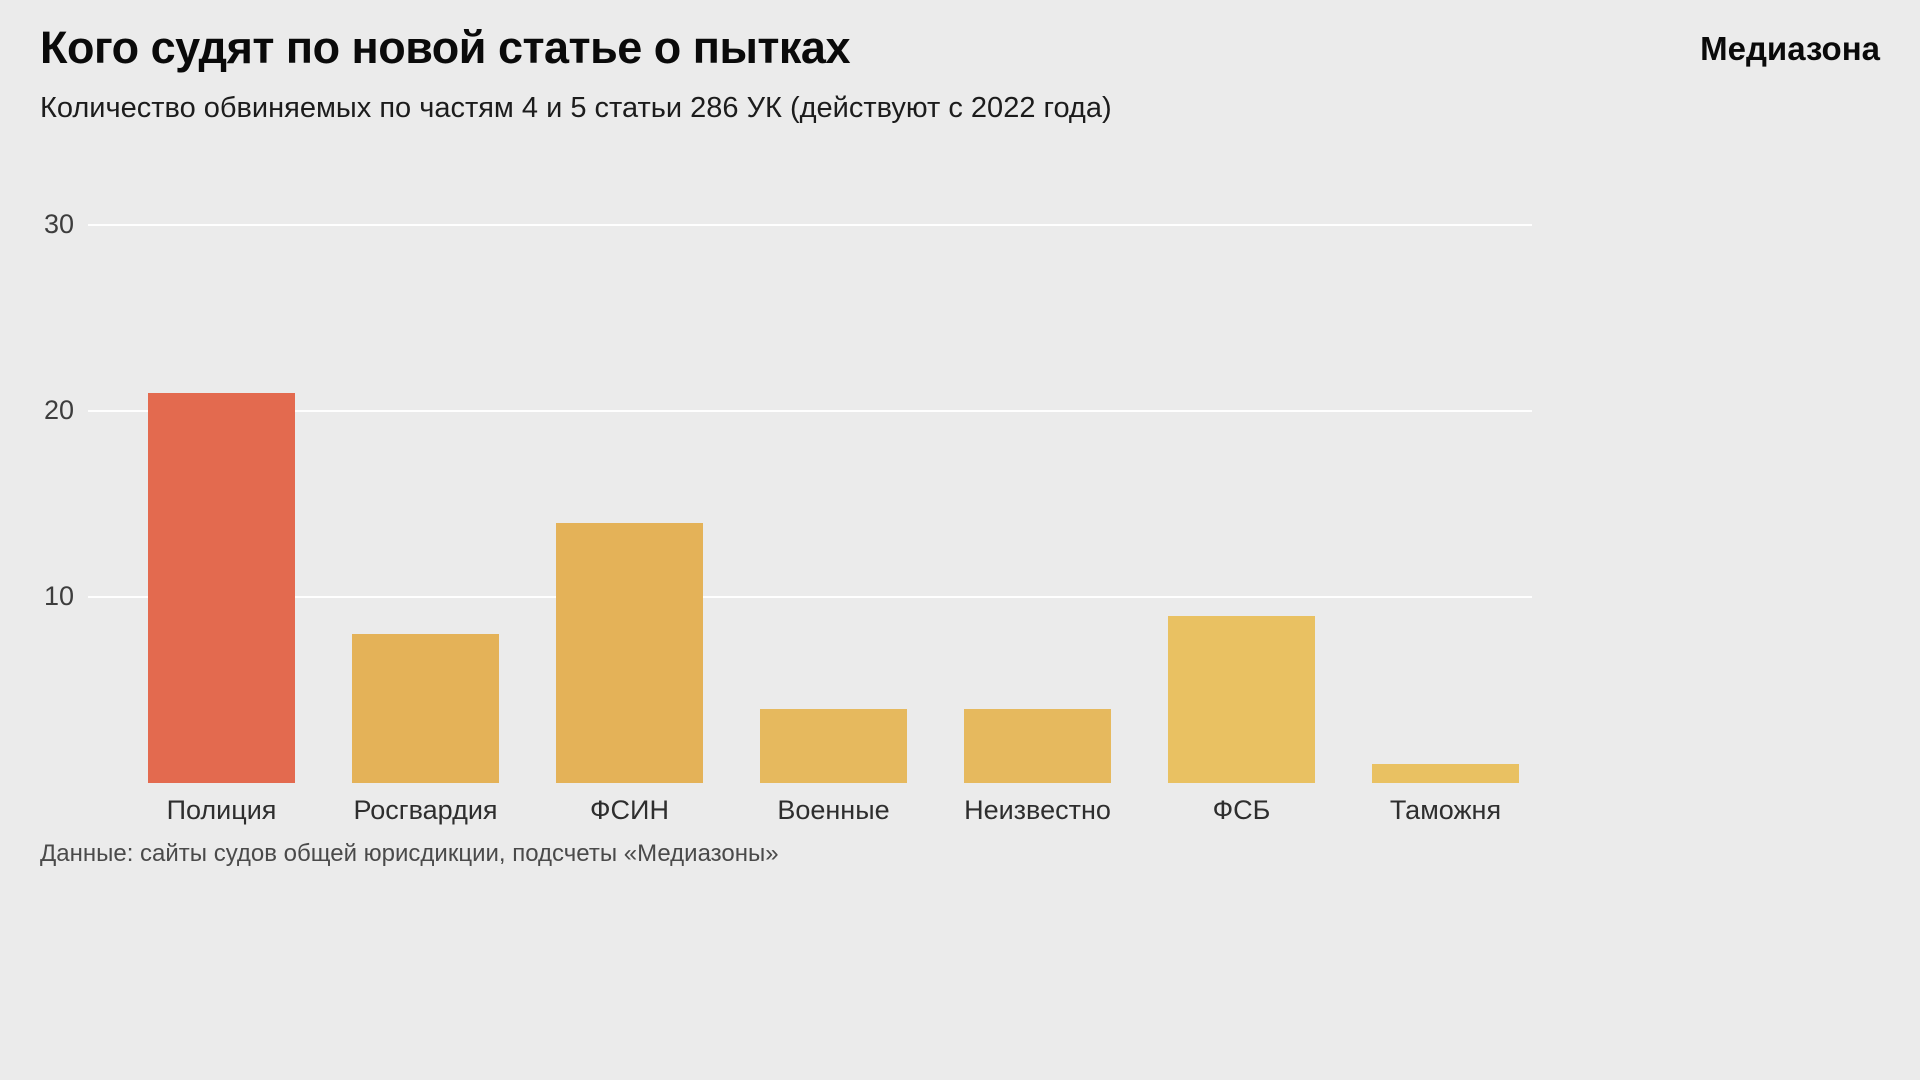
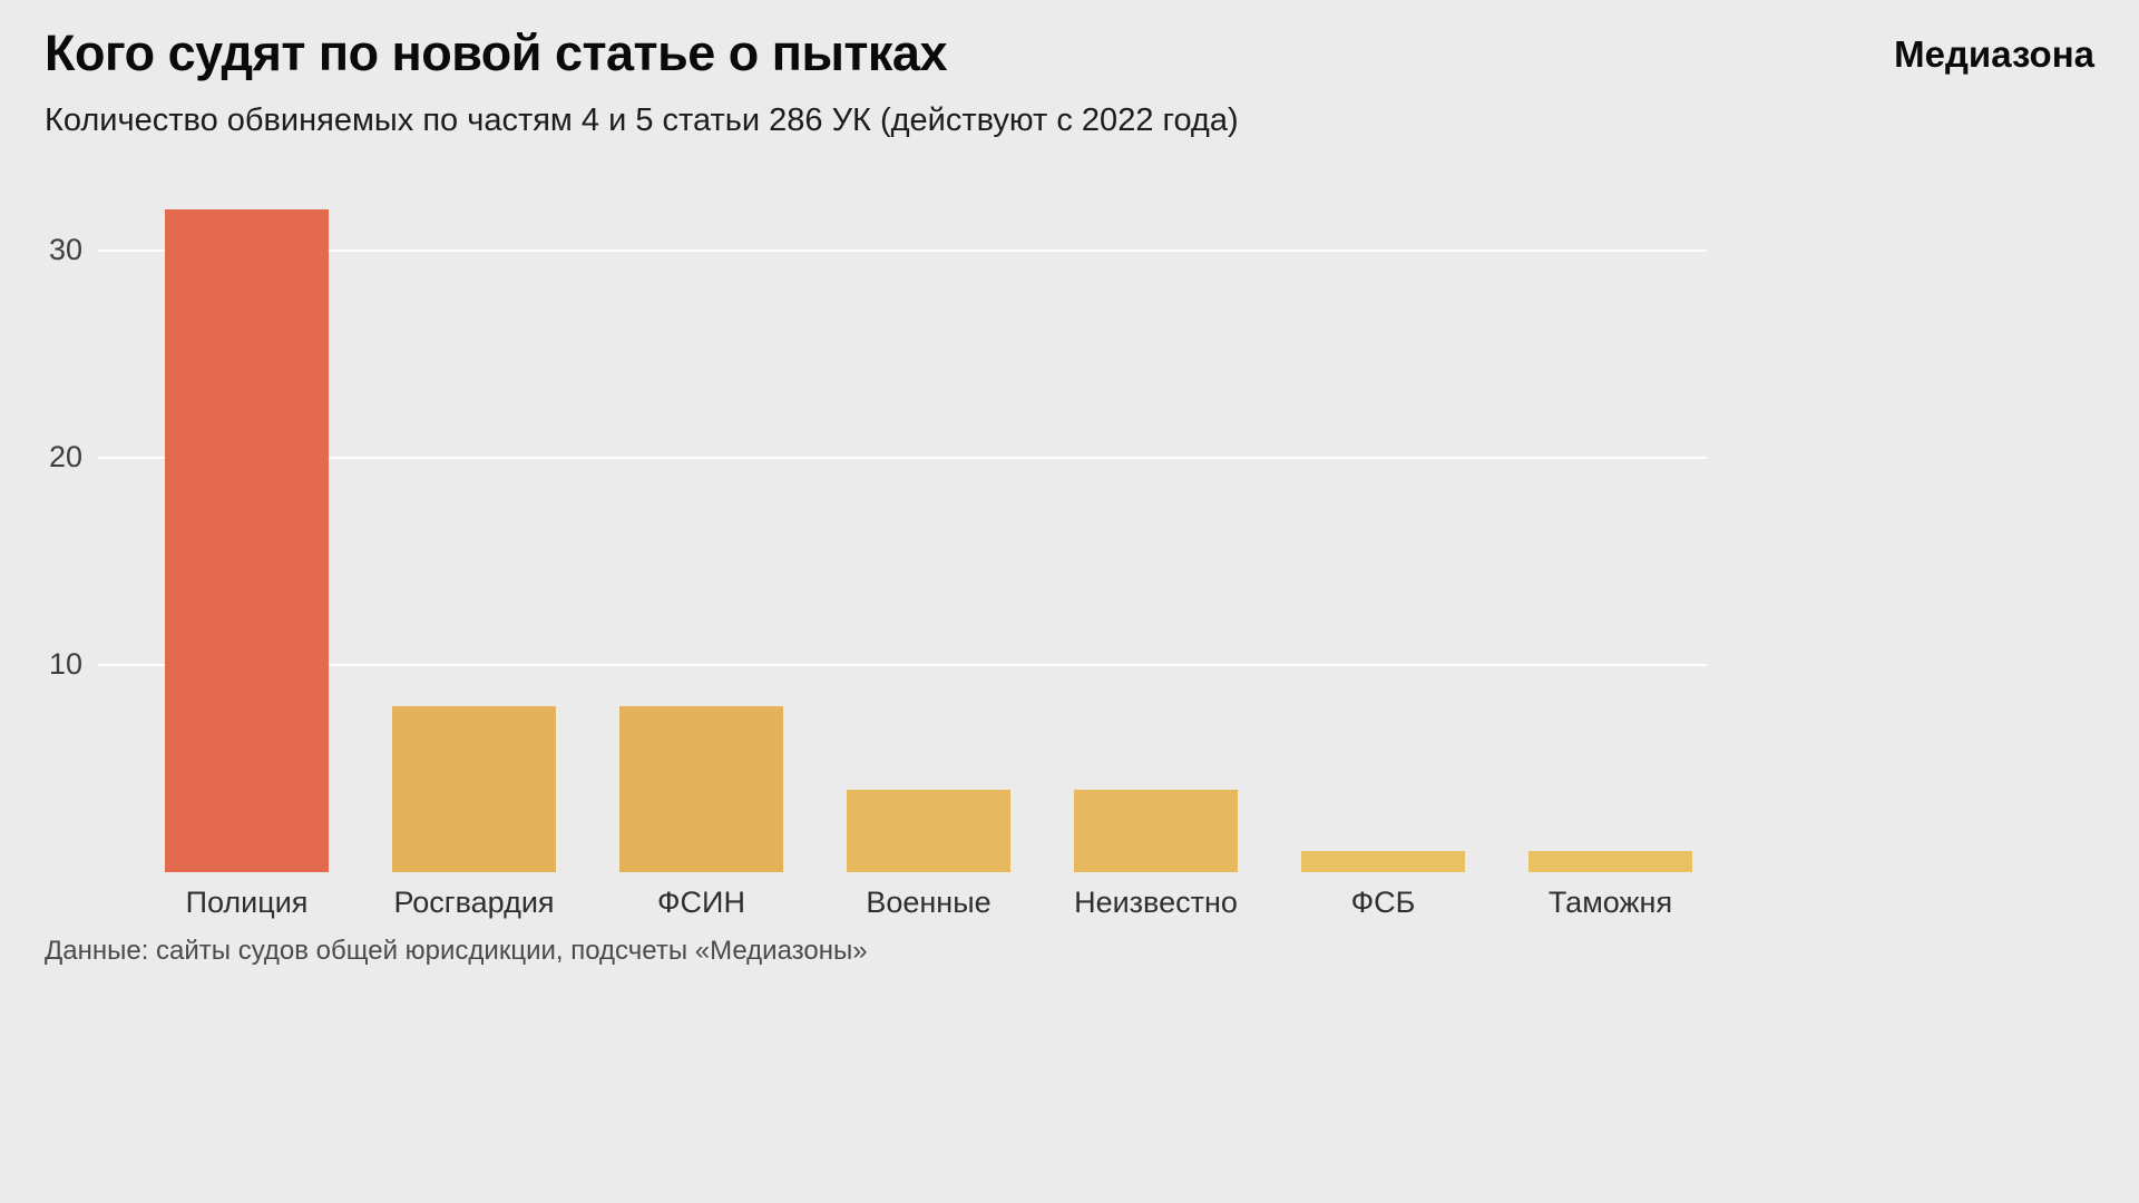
Полиция: 21 -> 32
ФСИН: 14 -> 8
ФСБ: 9 -> 1
